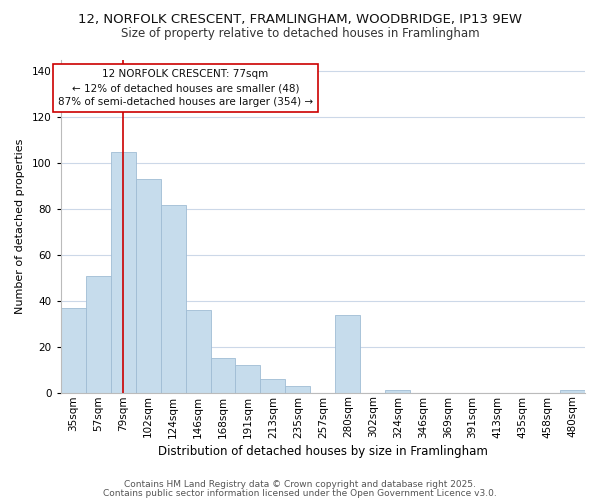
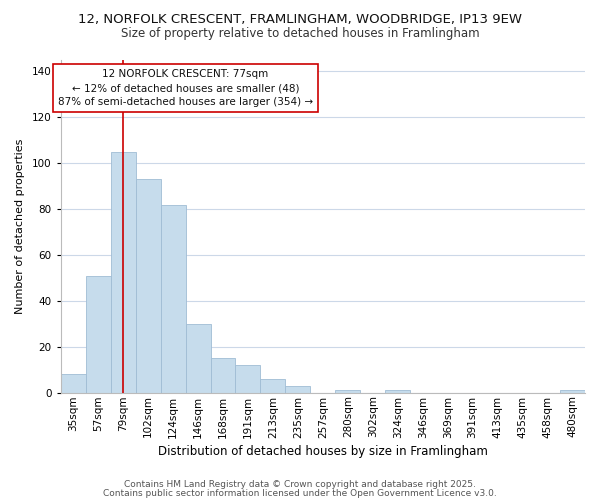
35sqm: 37 -> 8
146sqm: 36 -> 30
280sqm: 34 -> 1
